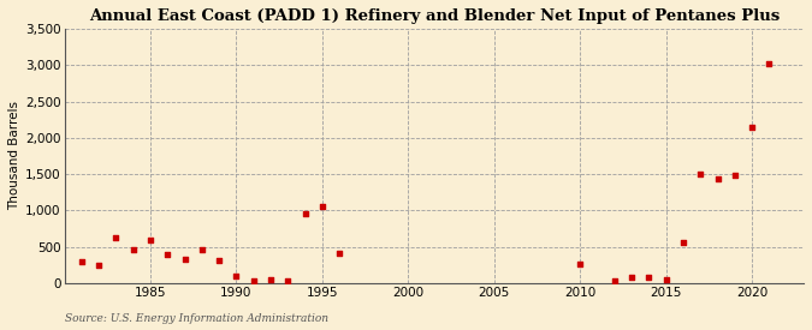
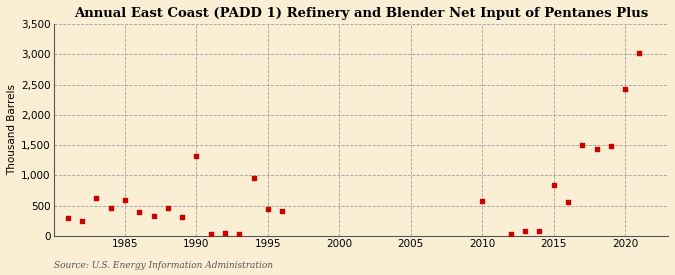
1990: 100 -> 1,320
1995: 1,060 -> 440
2010: 260 -> 580
2015: 50 -> 840
2020: 2,150 -> 2,420
